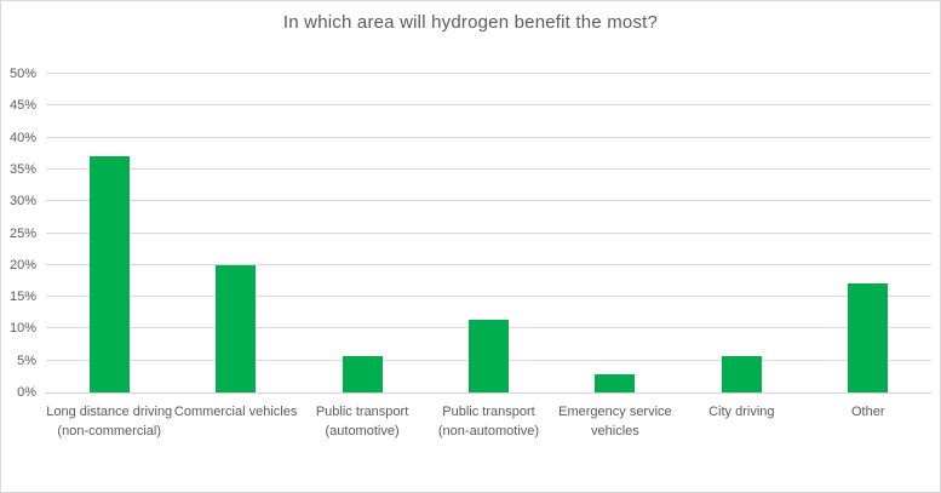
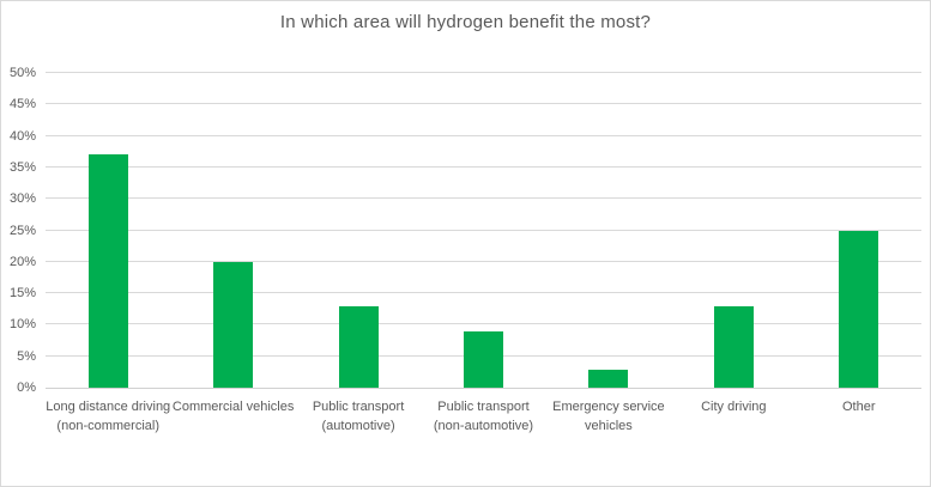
Public transport (automotive): 6% -> 13%
Public transport (non-automotive): 11% -> 9%
City driving: 6% -> 13%
Other: 17% -> 25%
